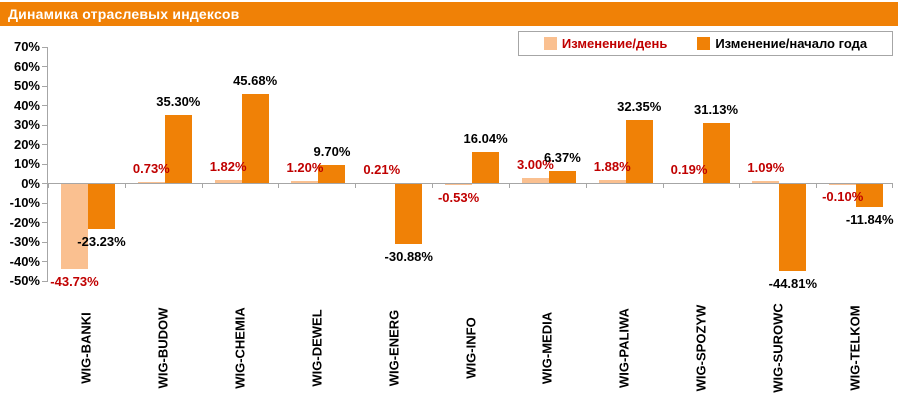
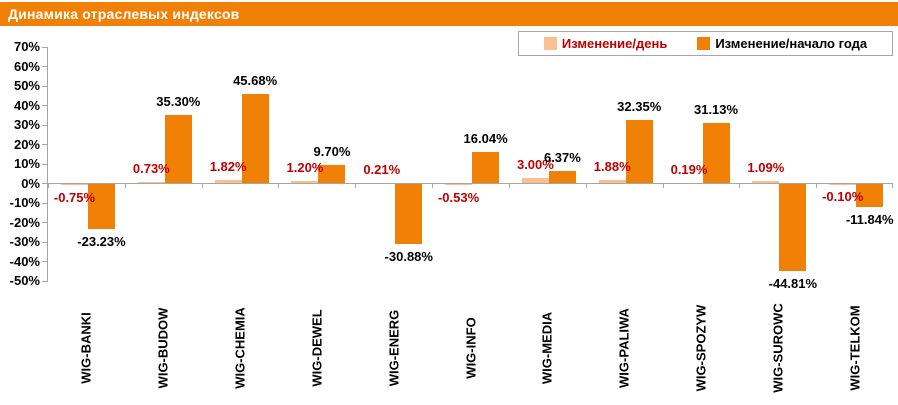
Изменение/день/WIG-BANKI: -43.73% -> -0.75%
